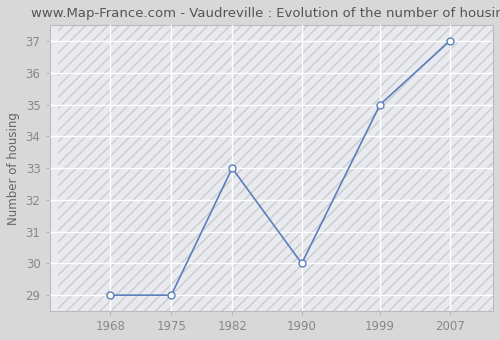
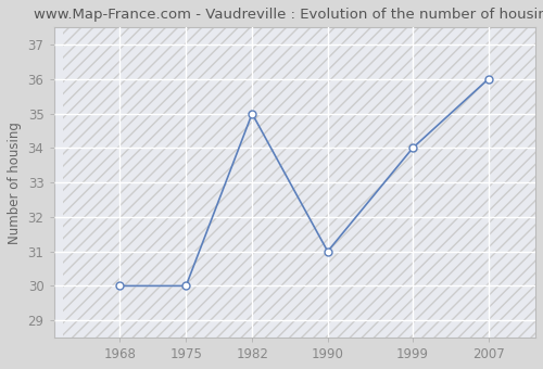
1968: 29 -> 30
1975: 29 -> 30
1982: 33 -> 35
1990: 30 -> 31
1999: 35 -> 34
2007: 37 -> 36
